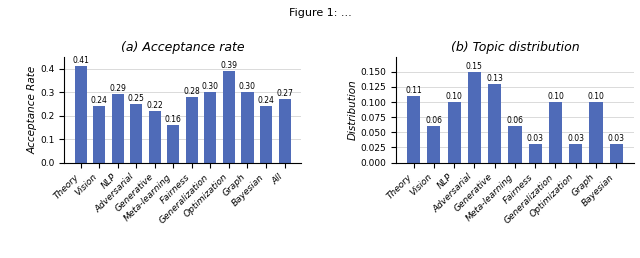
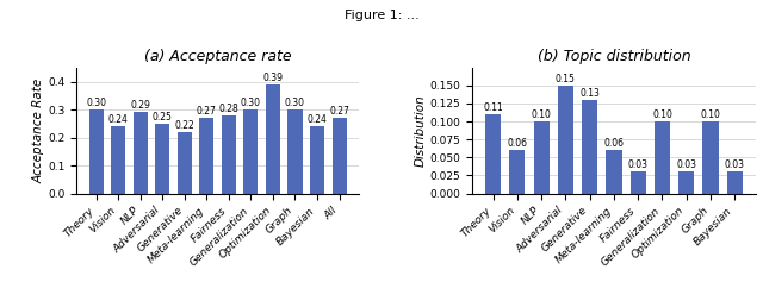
(a) Acceptance rate/Theory: 0.41 -> 0.30
(a) Acceptance rate/Meta-learning: 0.16 -> 0.27
